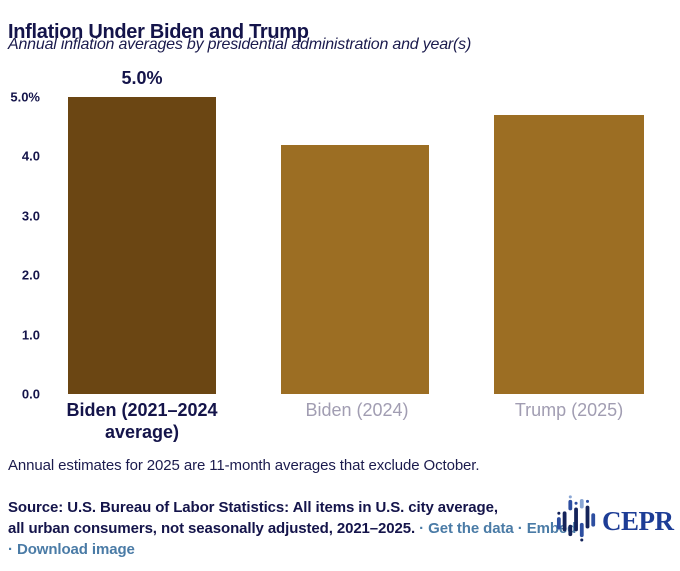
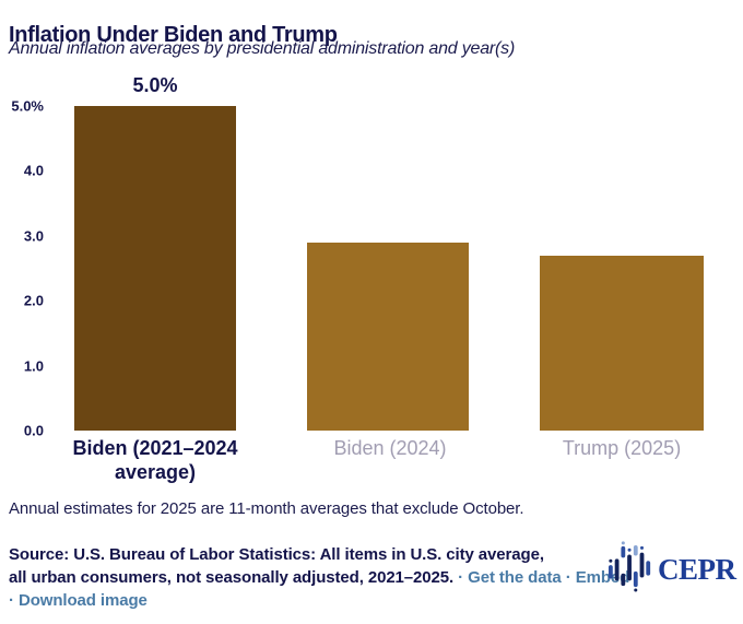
Biden (2024): 4.2% -> 2.9%
Trump (2025): 4.7% -> 2.7%
